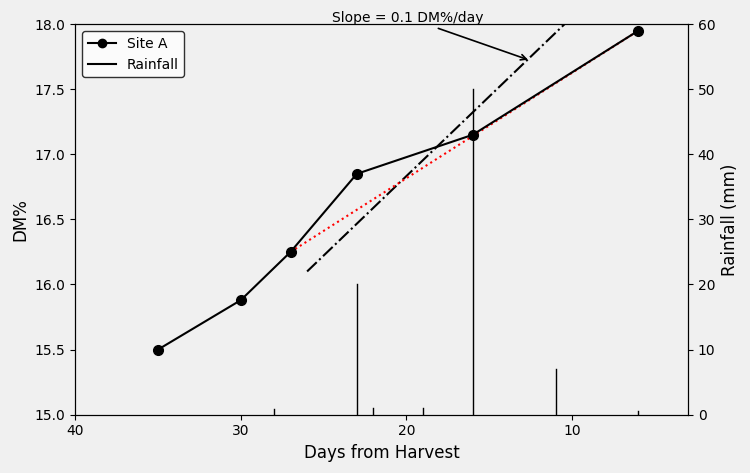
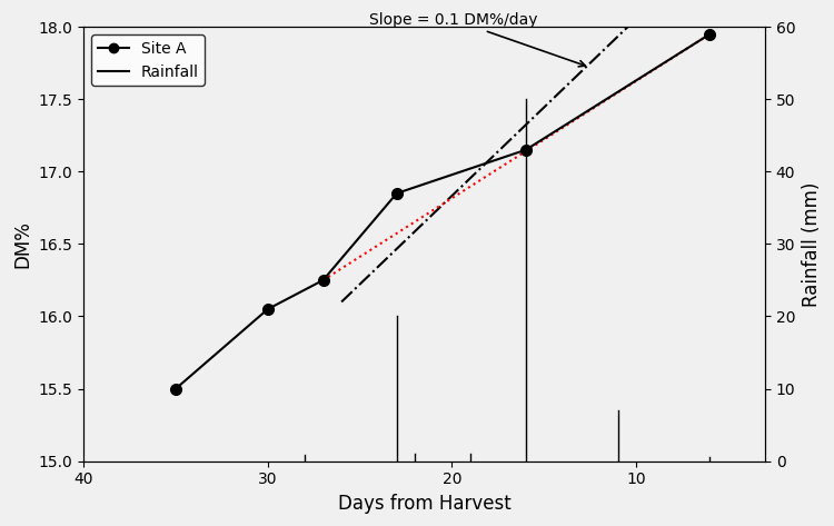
30: 15.88 -> 16.05
